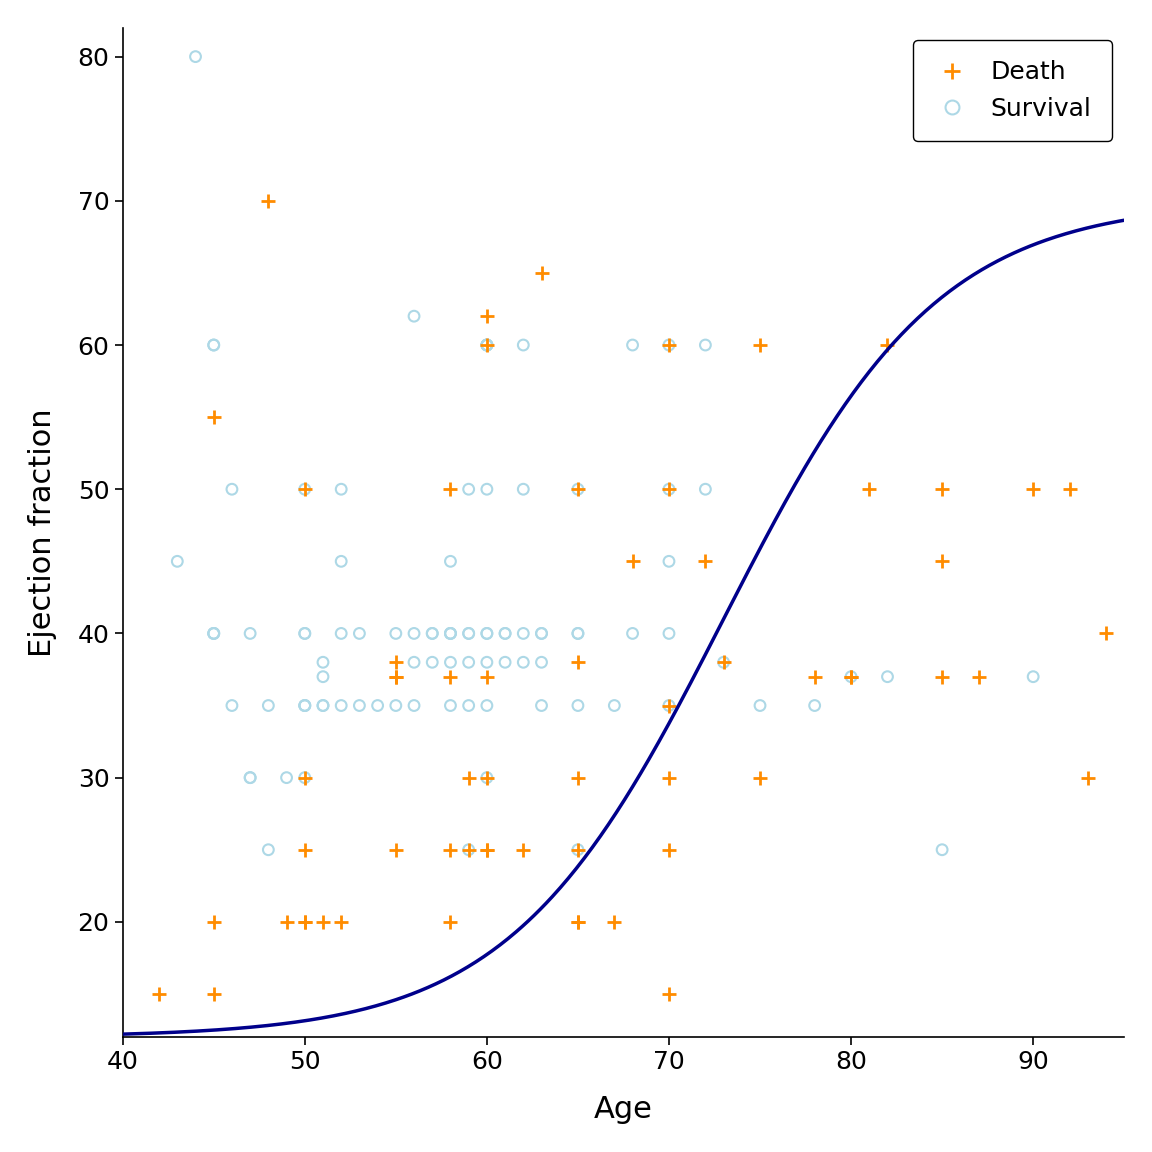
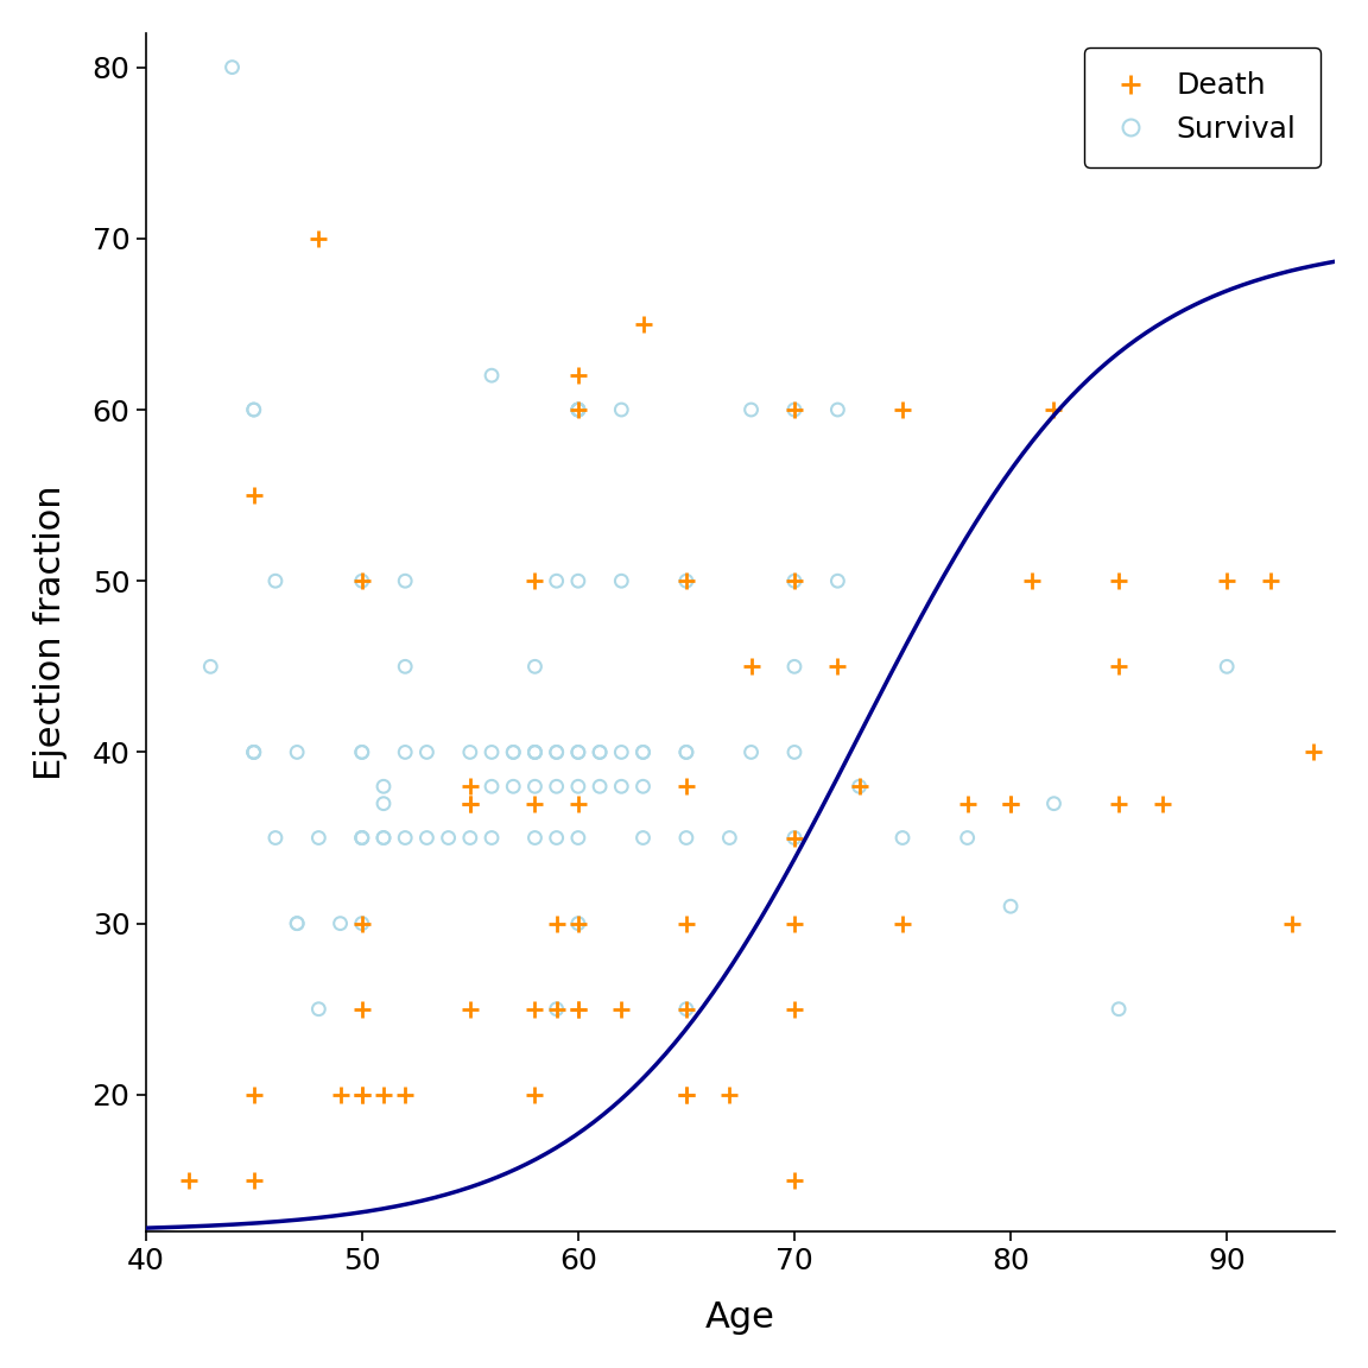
Survival/80: 37 -> 31
Survival/90: 37 -> 45
